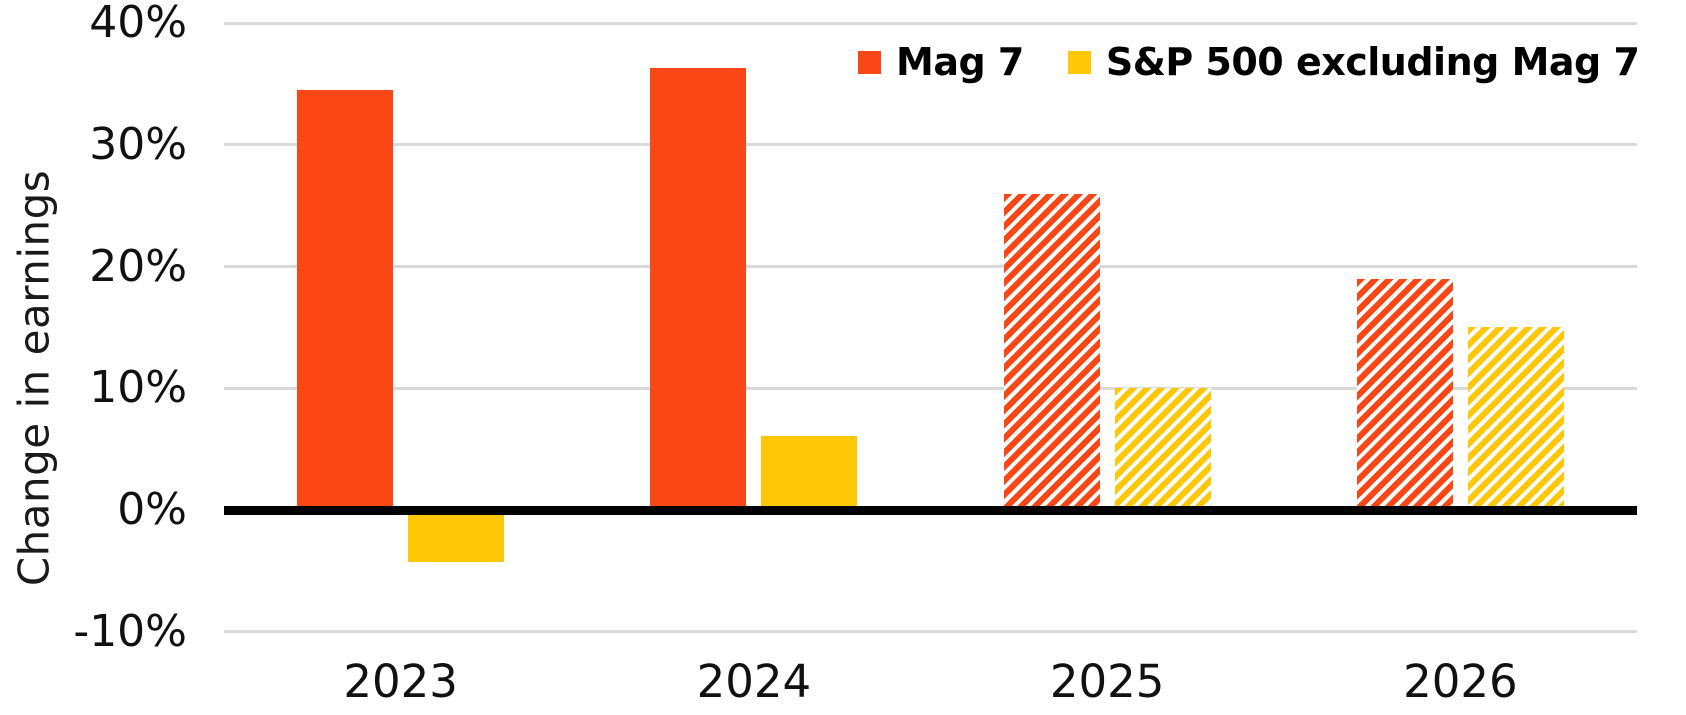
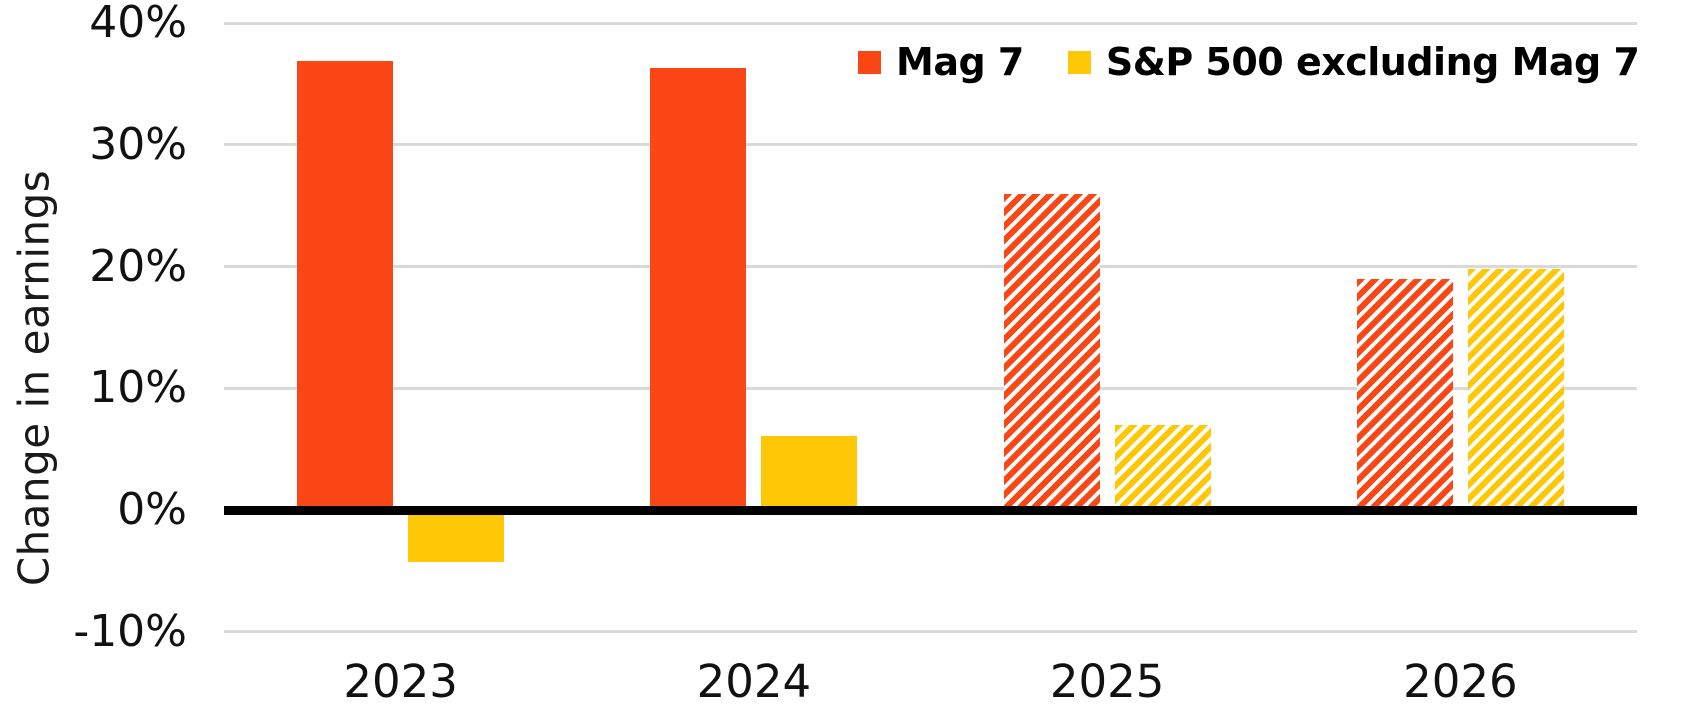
Mag 7/2023: 34.5% -> 36.9%
S&P 500 excluding Mag 7/2025: 10.0% -> 7.0%
S&P 500 excluding Mag 7/2026: 15.0% -> 19.8%
